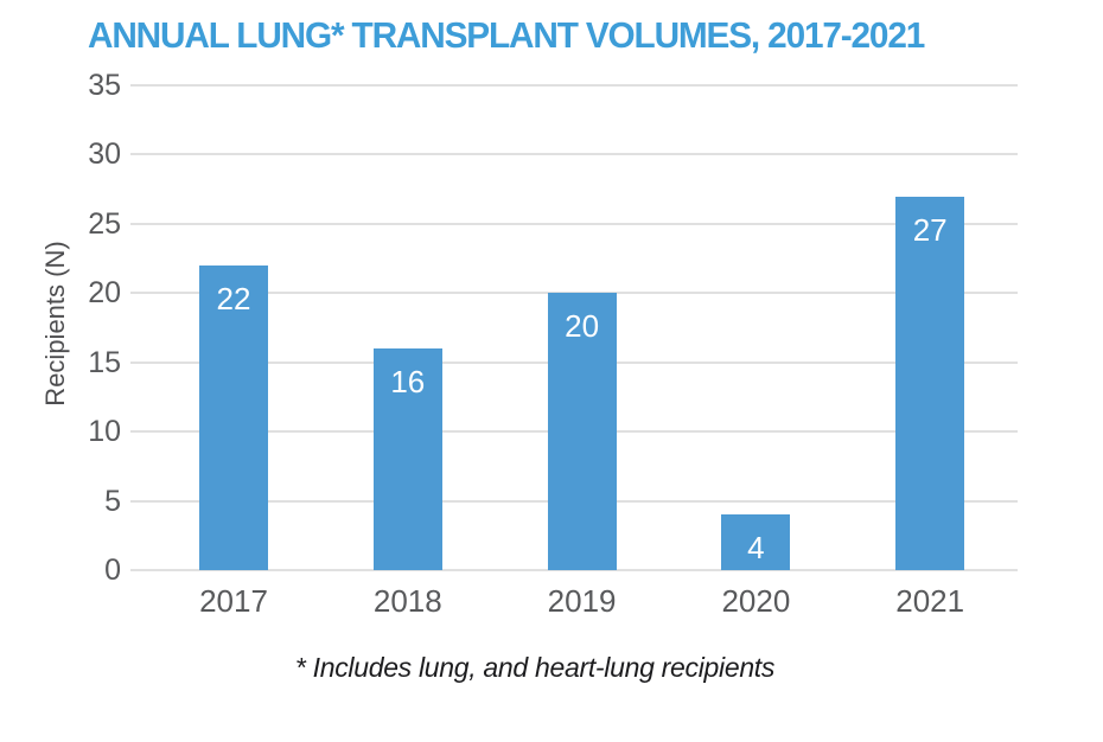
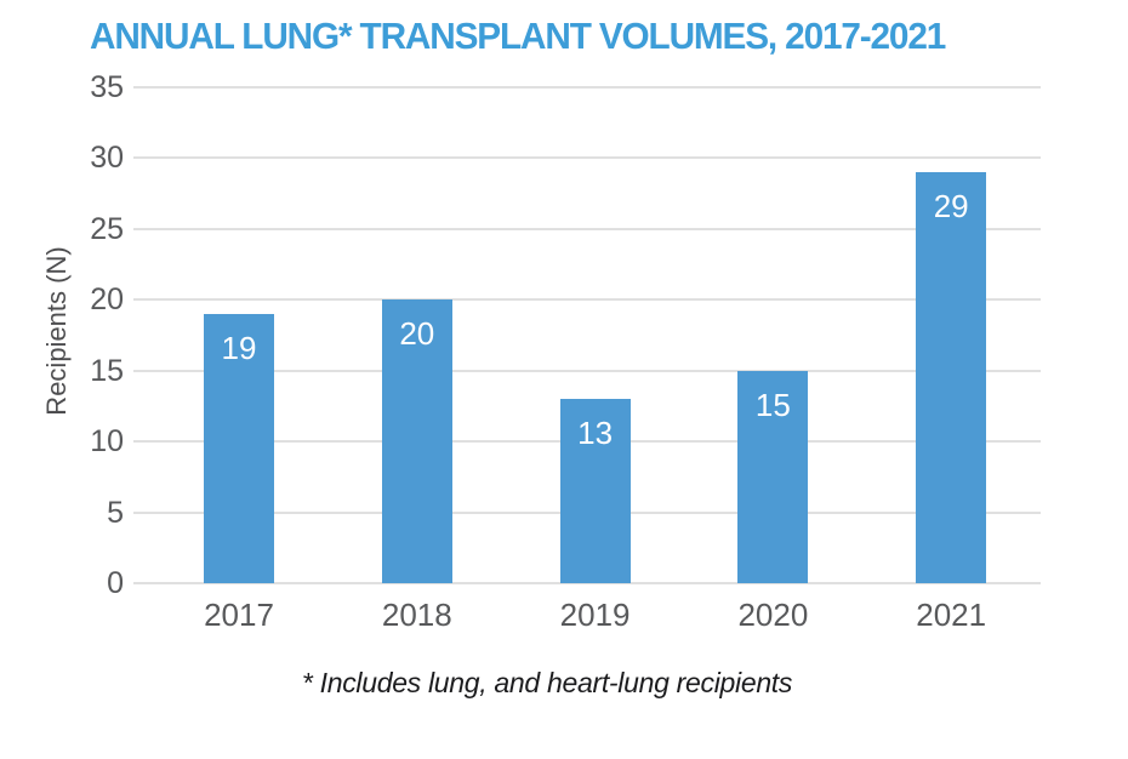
2017: 22 -> 19
2018: 16 -> 20
2019: 20 -> 13
2020: 4 -> 15
2021: 27 -> 29
